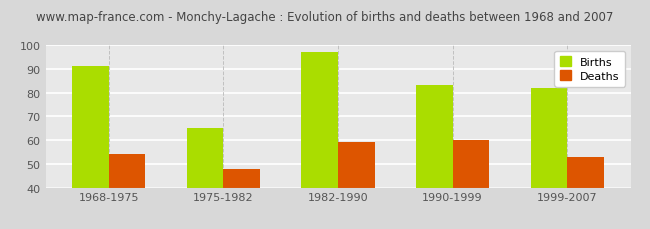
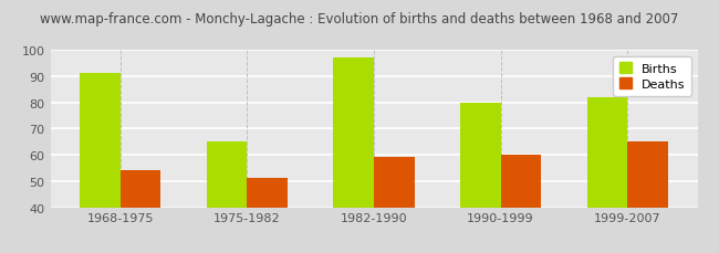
Deaths/1975-1982: 48 -> 51
Births/1990-1999: 83 -> 80
Deaths/1999-2007: 53 -> 65
